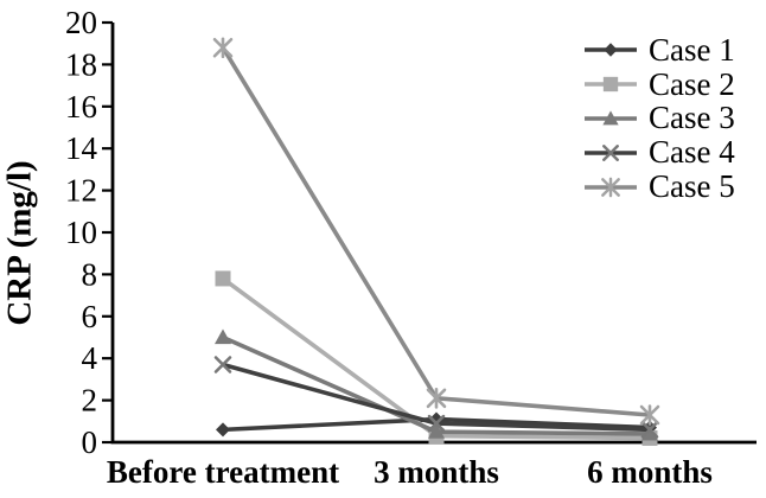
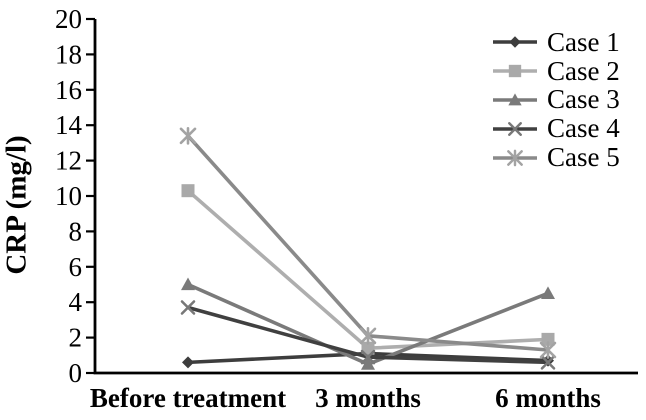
Case 2/Before treatment: 7.8 -> 10.3
Case 5/Before treatment: 18.8 -> 13.4
Case 2/3 months: 0.3 -> 1.4
Case 2/6 months: 0.2 -> 1.9
Case 3/6 months: 0.4 -> 4.5
